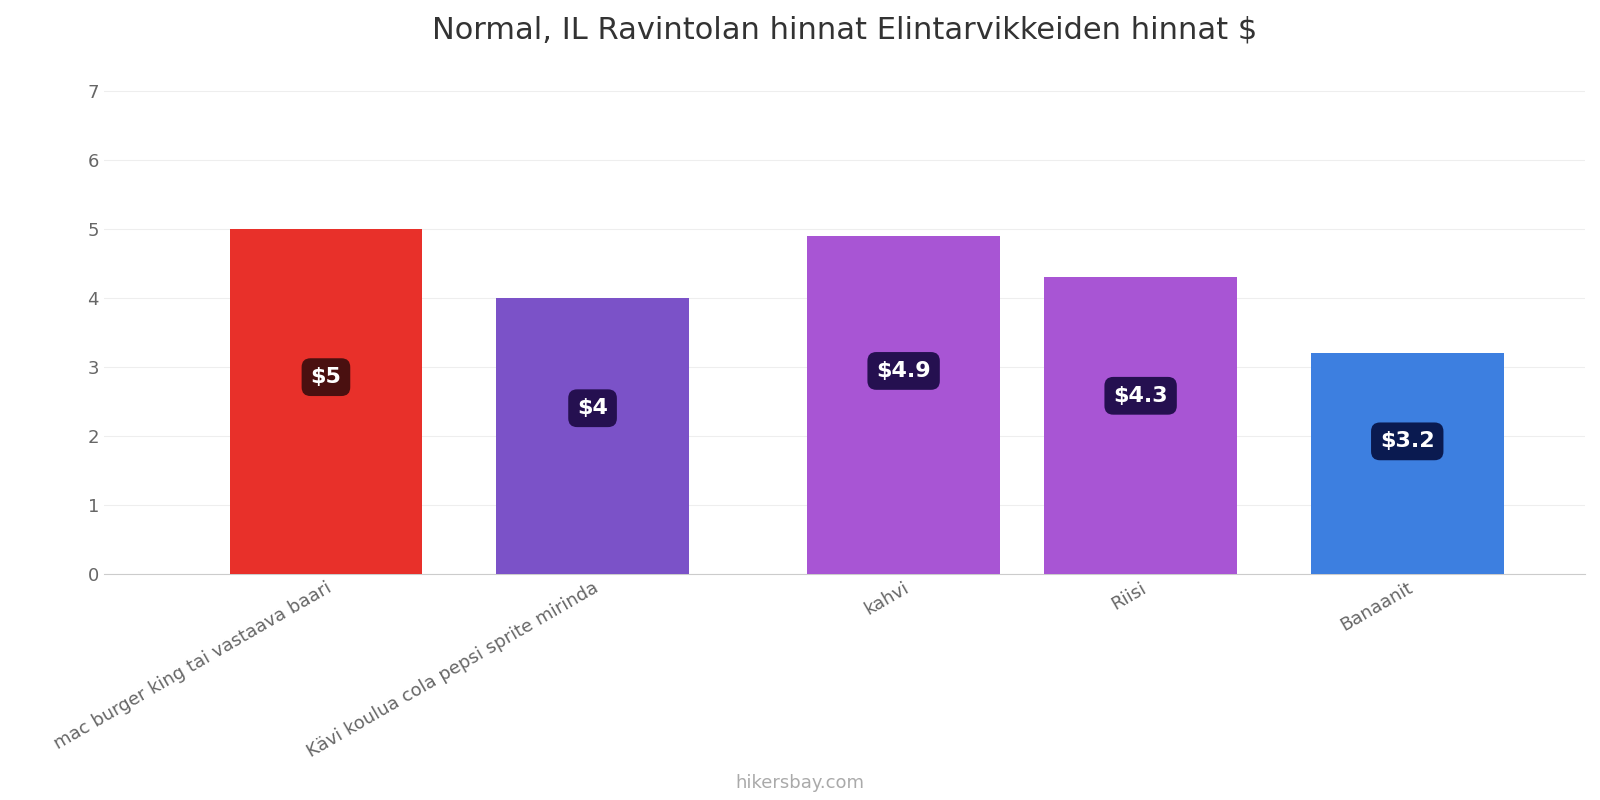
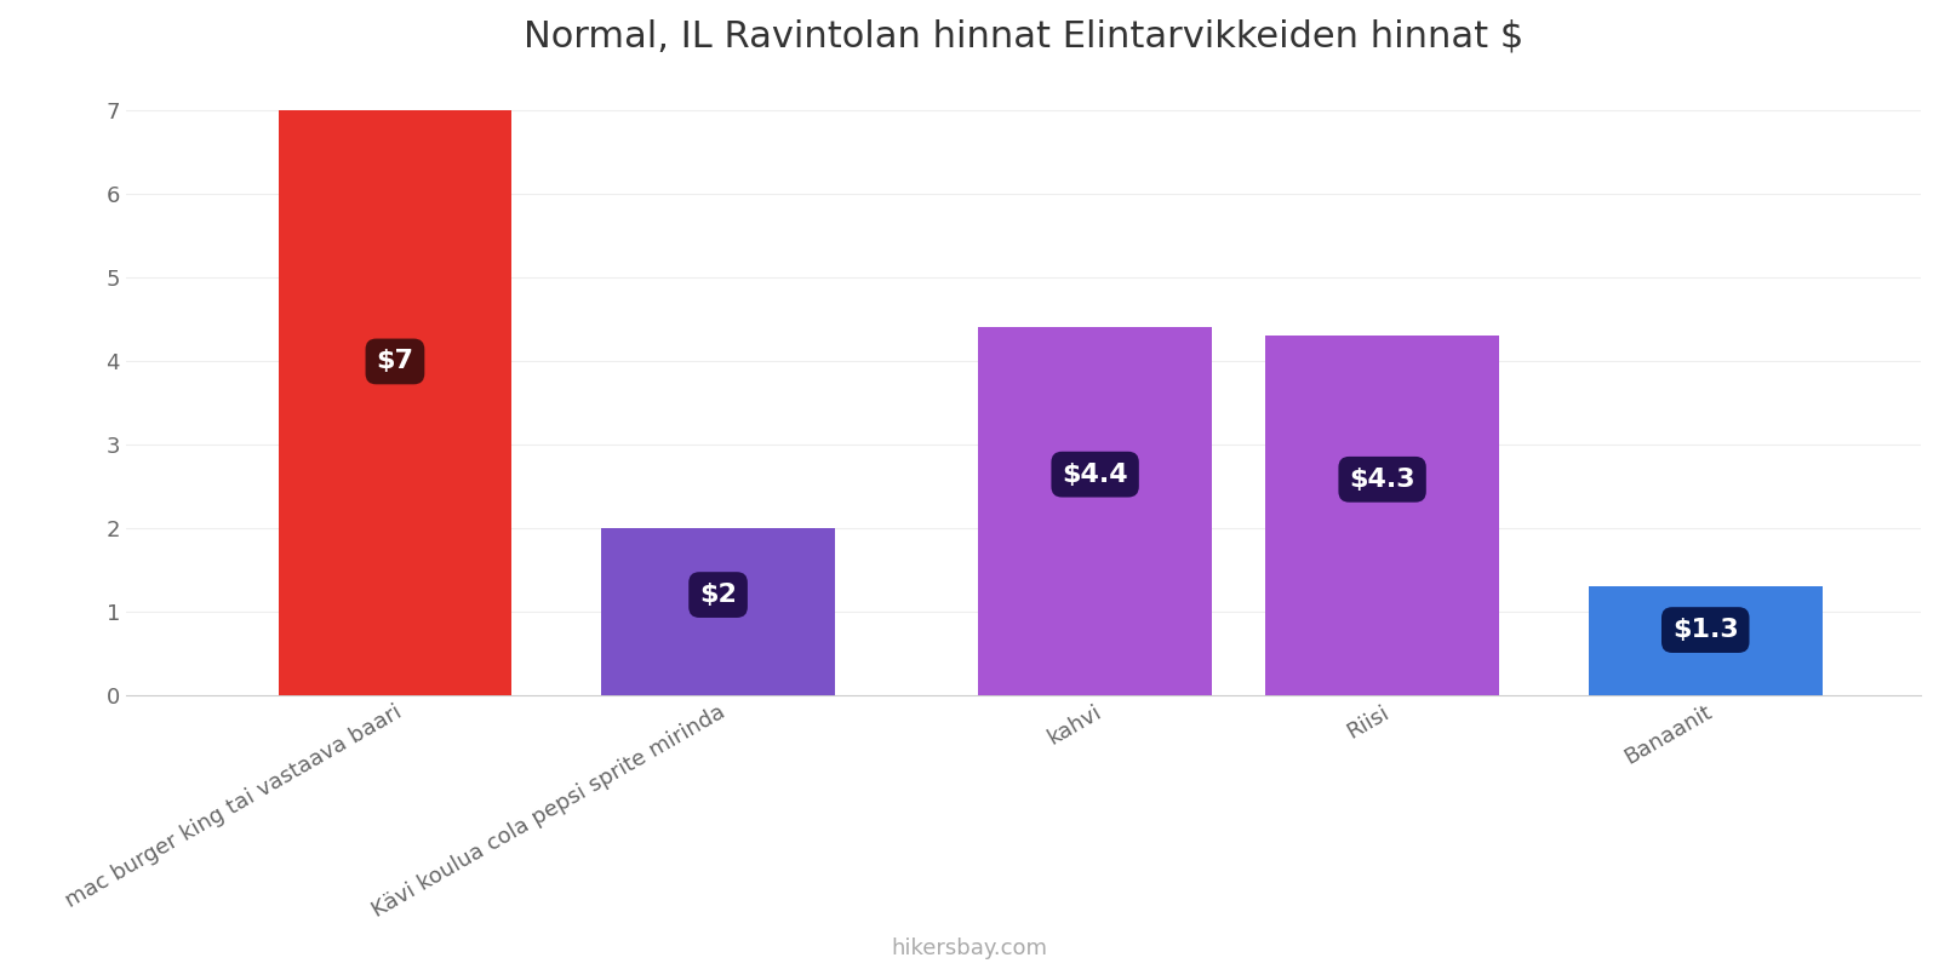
mac burger king tai vastaava baari: $5 -> $7
Kävi koulua cola pepsi sprite mirinda: $4 -> $2
kahvi: $4.9 -> $4.4
Banaanit: $3.2 -> $1.3
